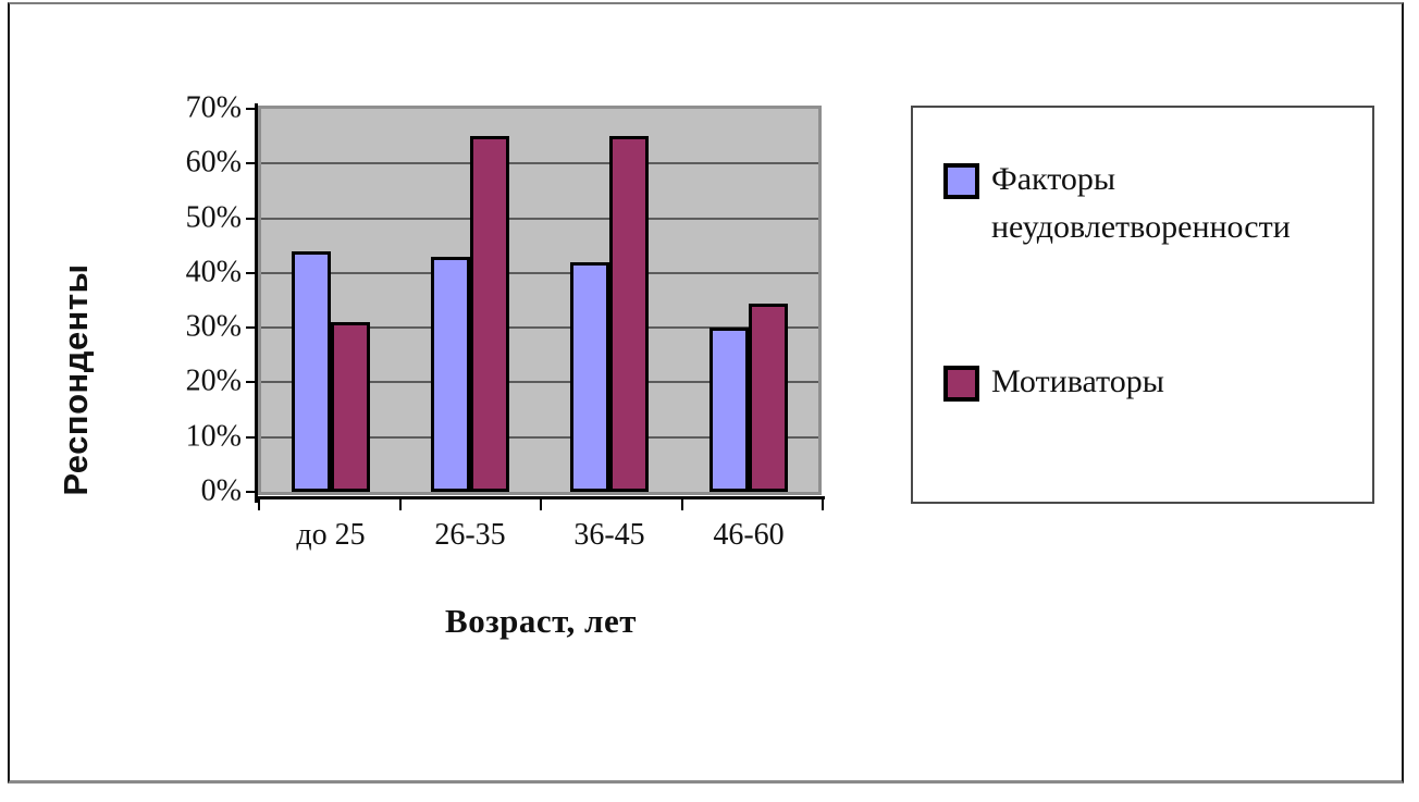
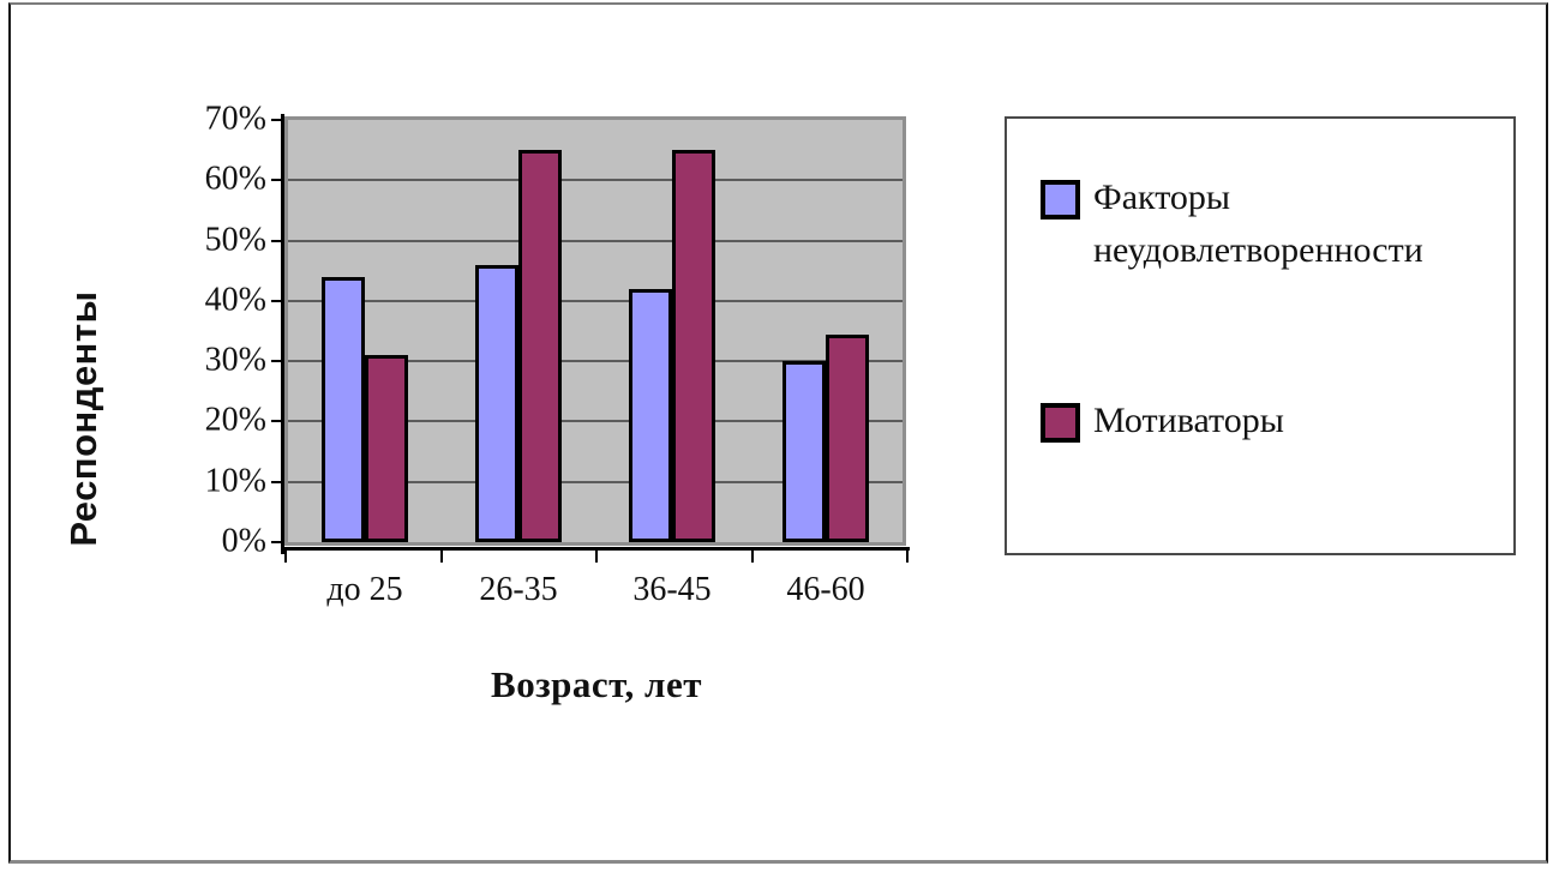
Факторы неудовлетворенности/26-35: 43% -> 46%
